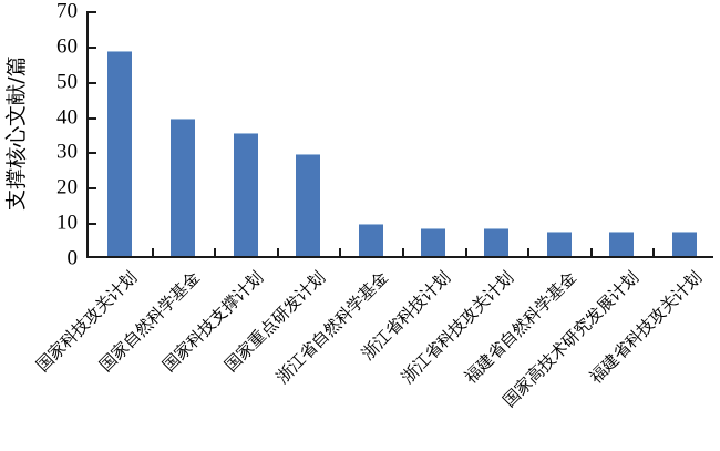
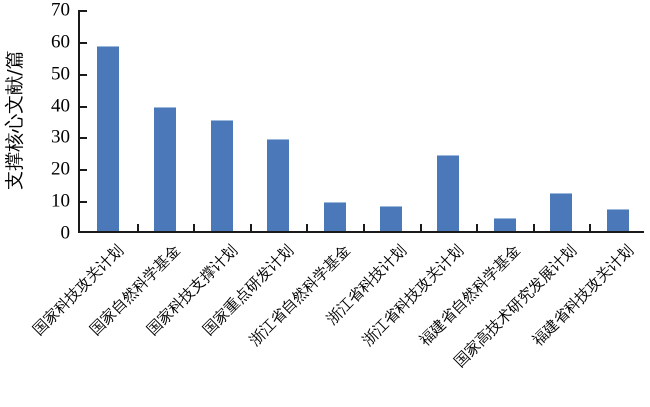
浙江省科技攻关计划: 8 -> 24
福建省自然科学基金: 7 -> 4
国家高技术研究发展计划: 7 -> 12
